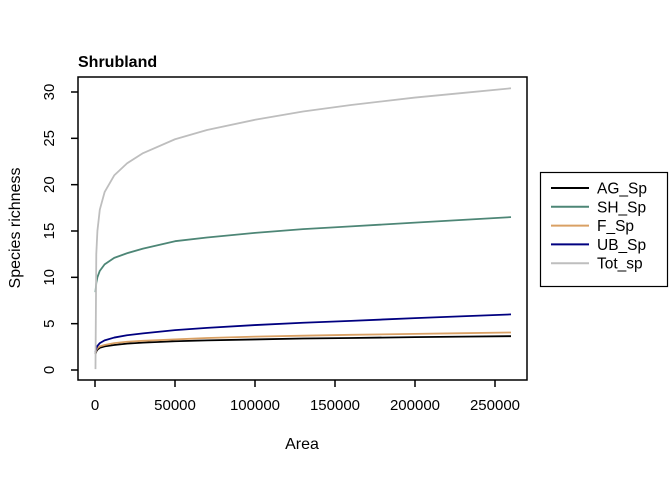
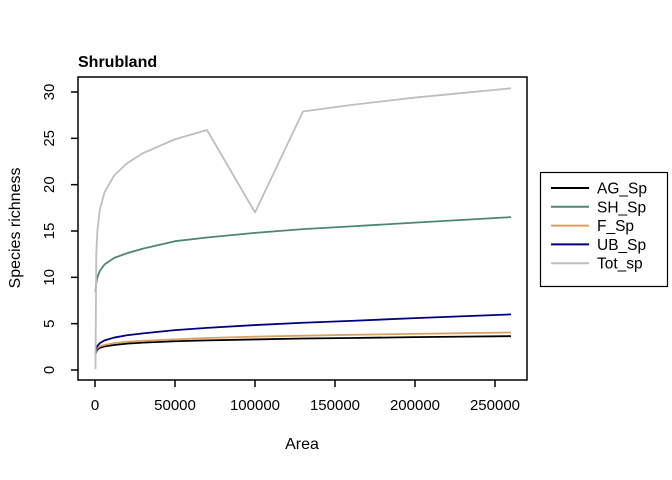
Tot_sp/100000: 27 -> 17
